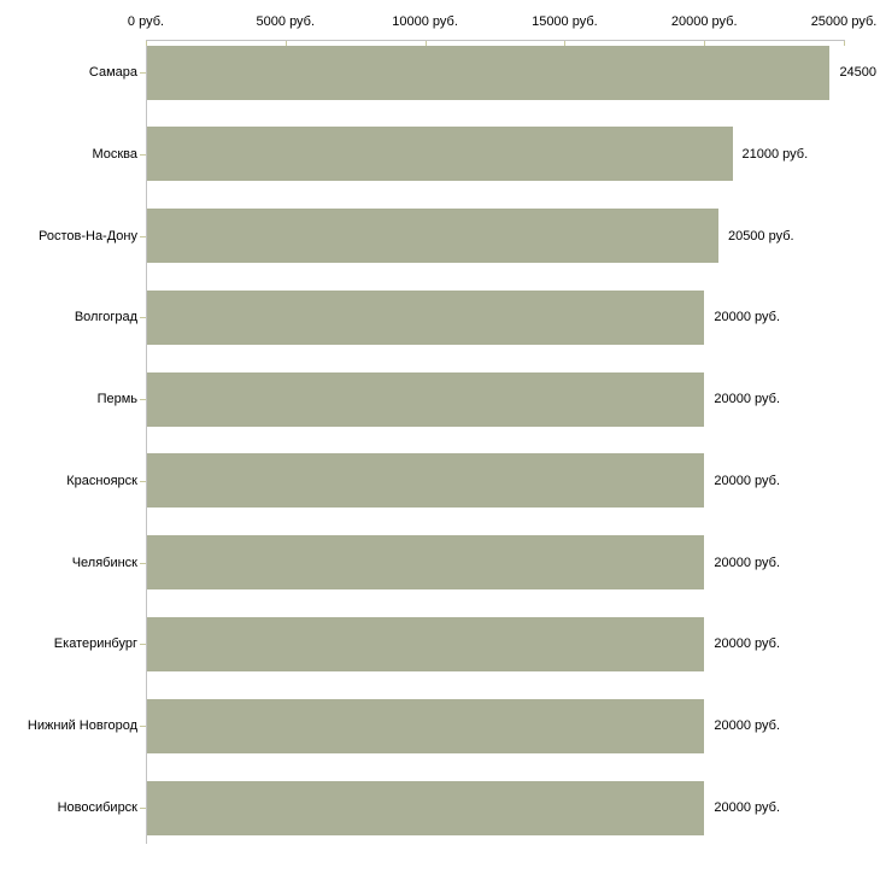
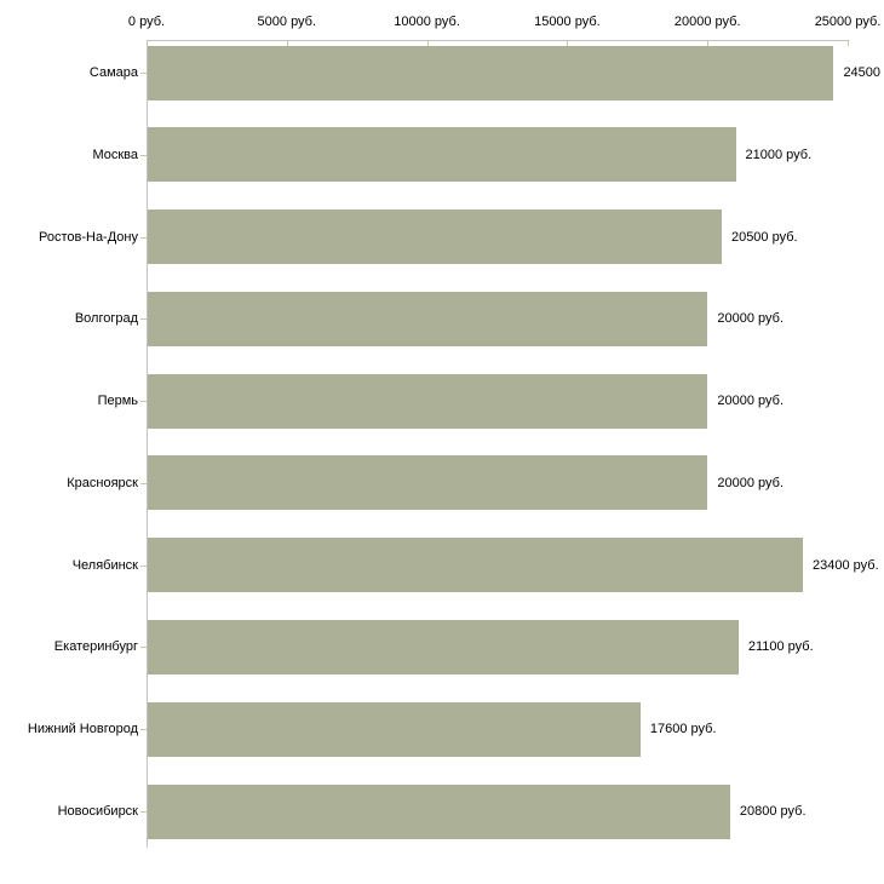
Челябинск: 20000 -> 23400
Екатеринбург: 20000 -> 21100
Нижний Новгород: 20000 -> 17600
Новосибирск: 20000 -> 20800
